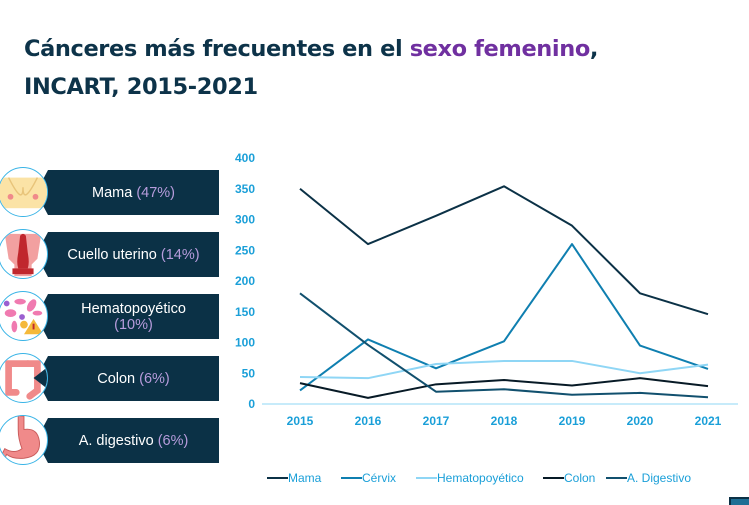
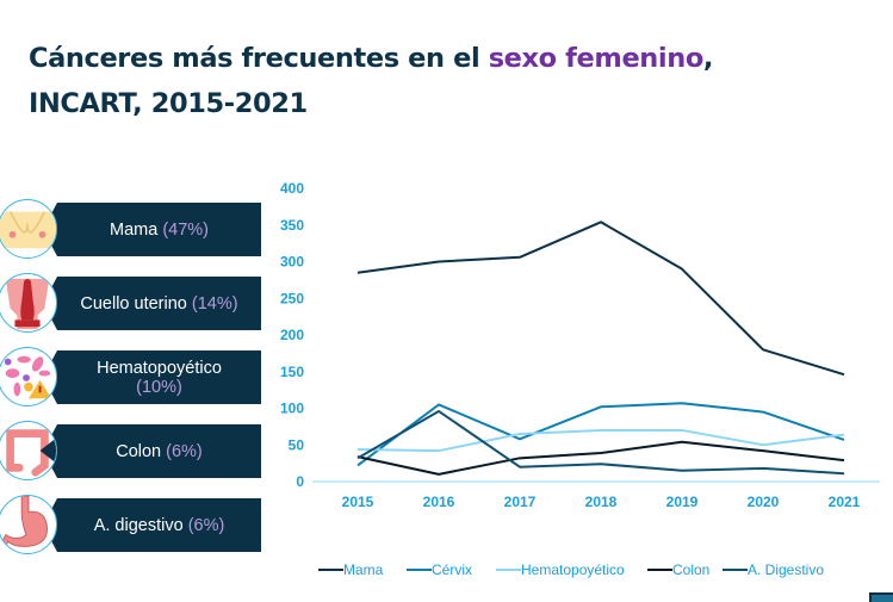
Mama/2015: 350 -> 280
A. Digestivo/2015: 180 -> 30
Mama/2016: 260 -> 300
Cérvix/2019: 260 -> 110
Colon/2019: 30 -> 50
